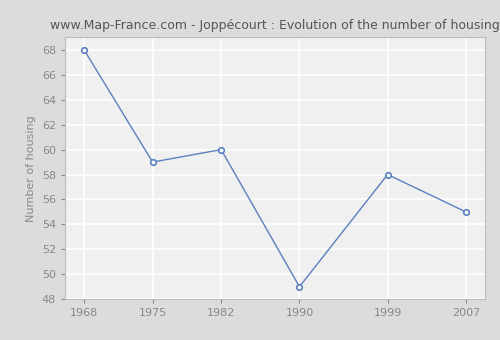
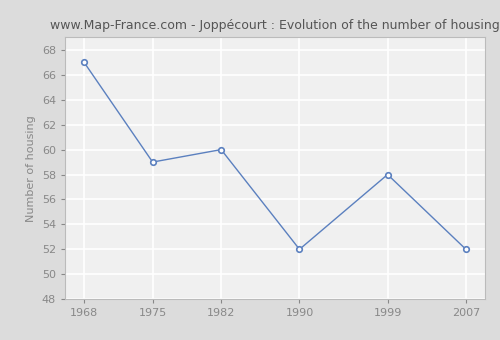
1968: 68 -> 67
1990: 49 -> 52
2007: 55 -> 52
